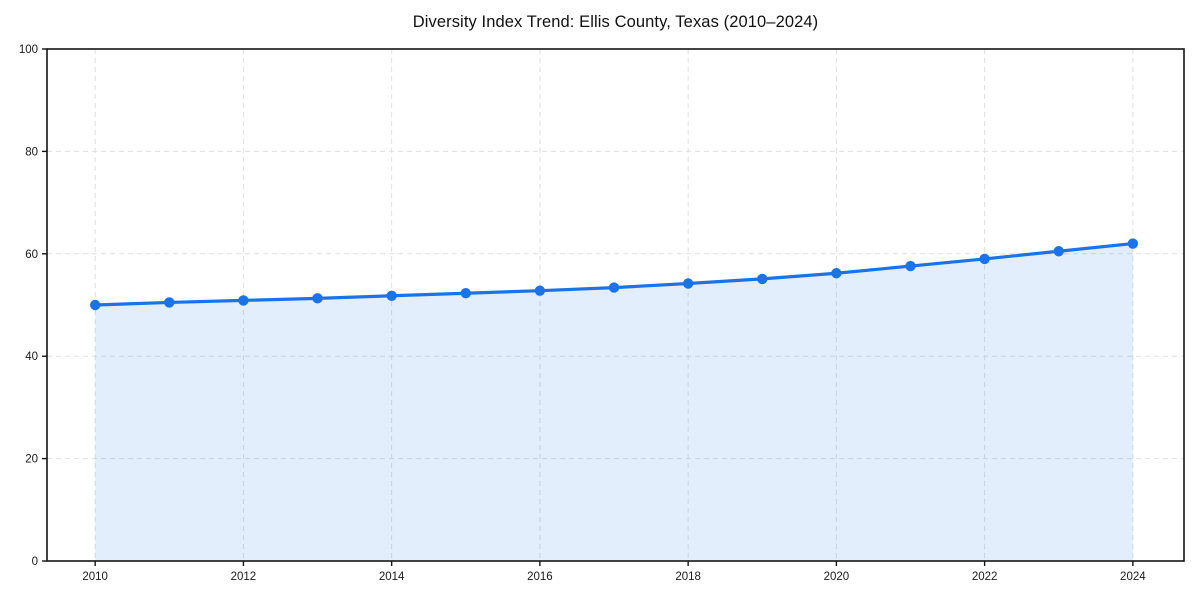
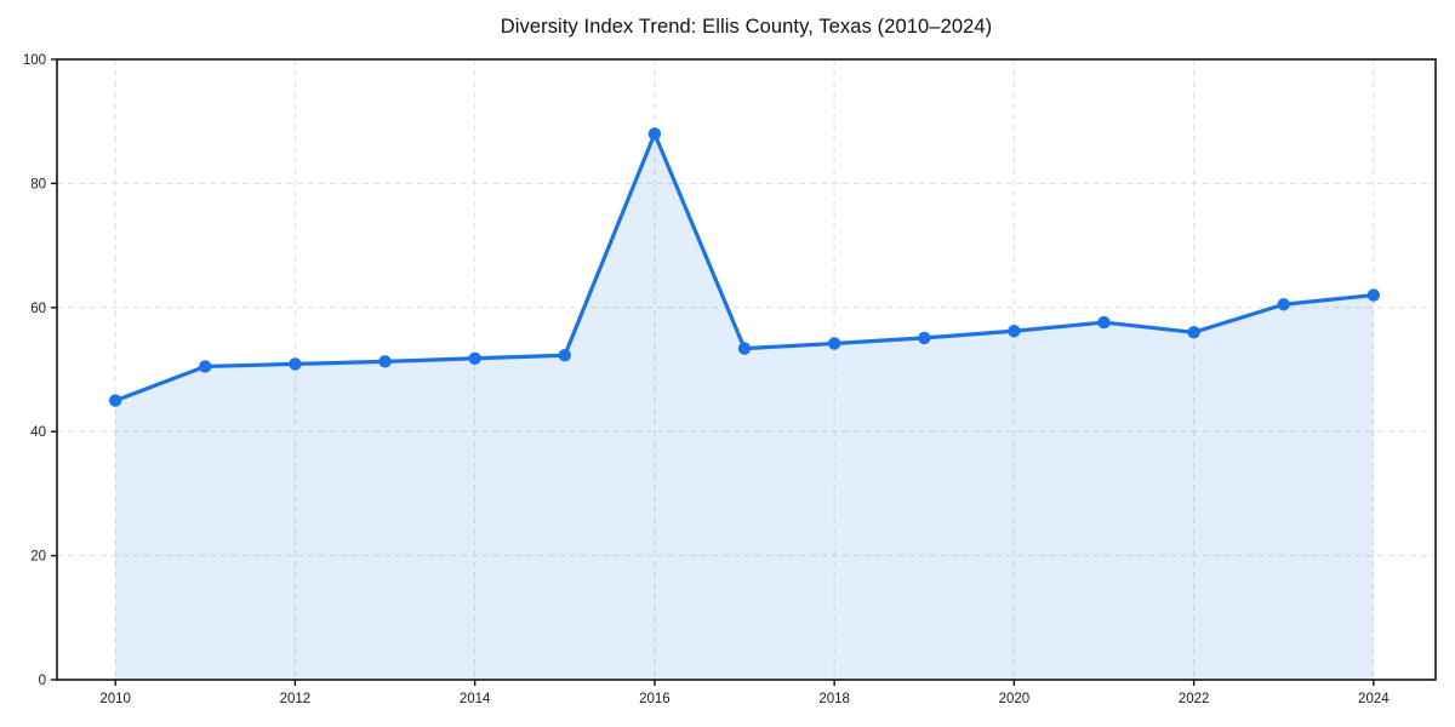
2010: 50 -> 45
2016: 53 -> 88
2022: 59 -> 56
